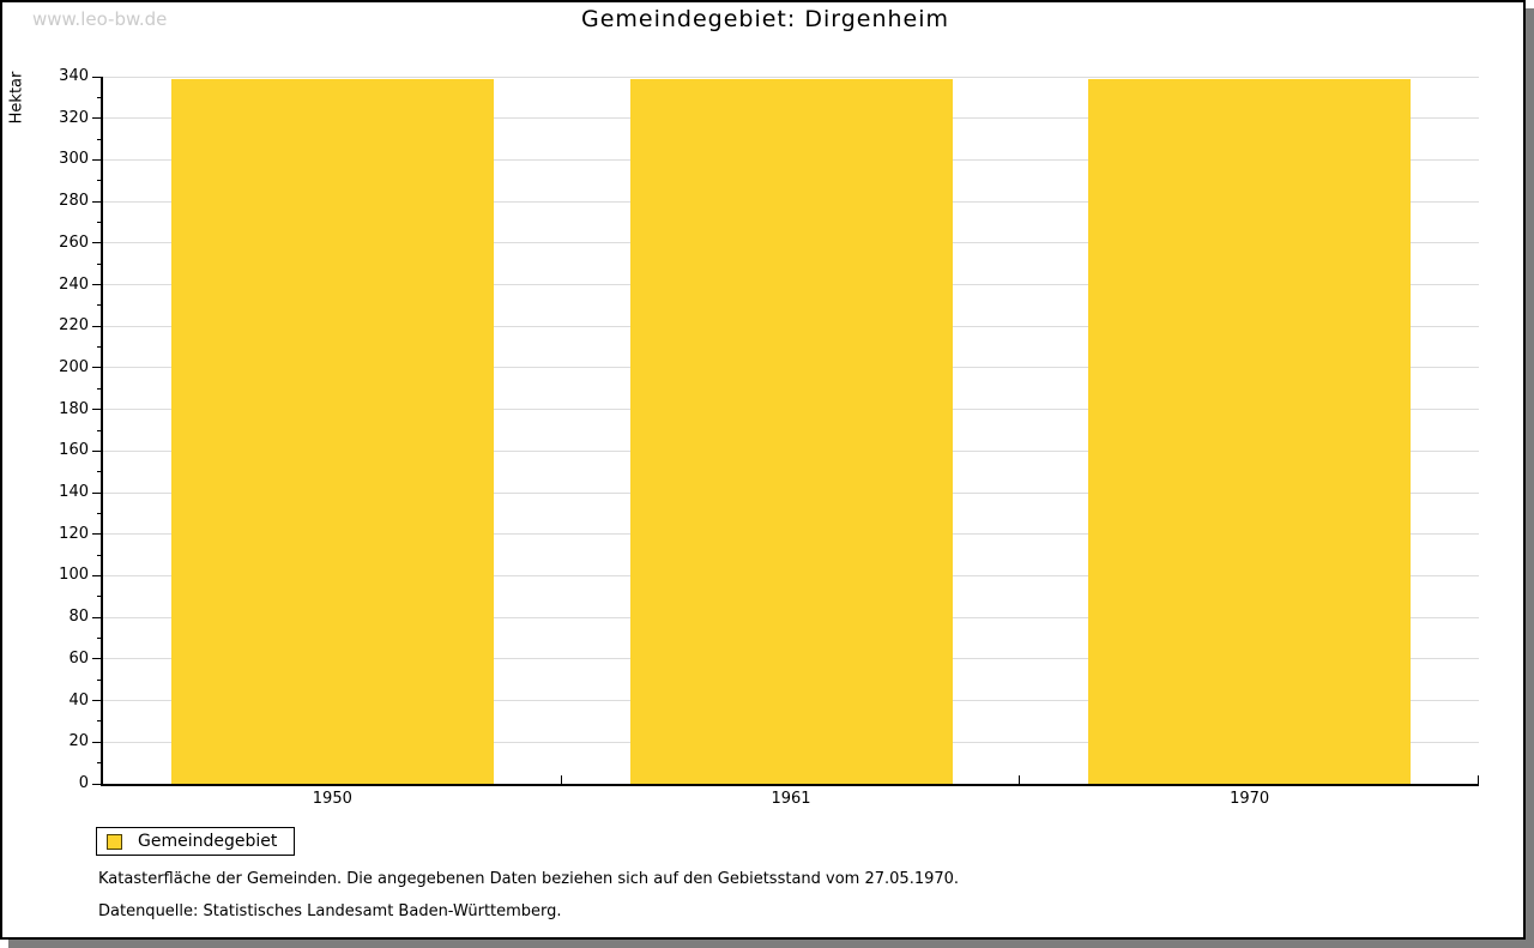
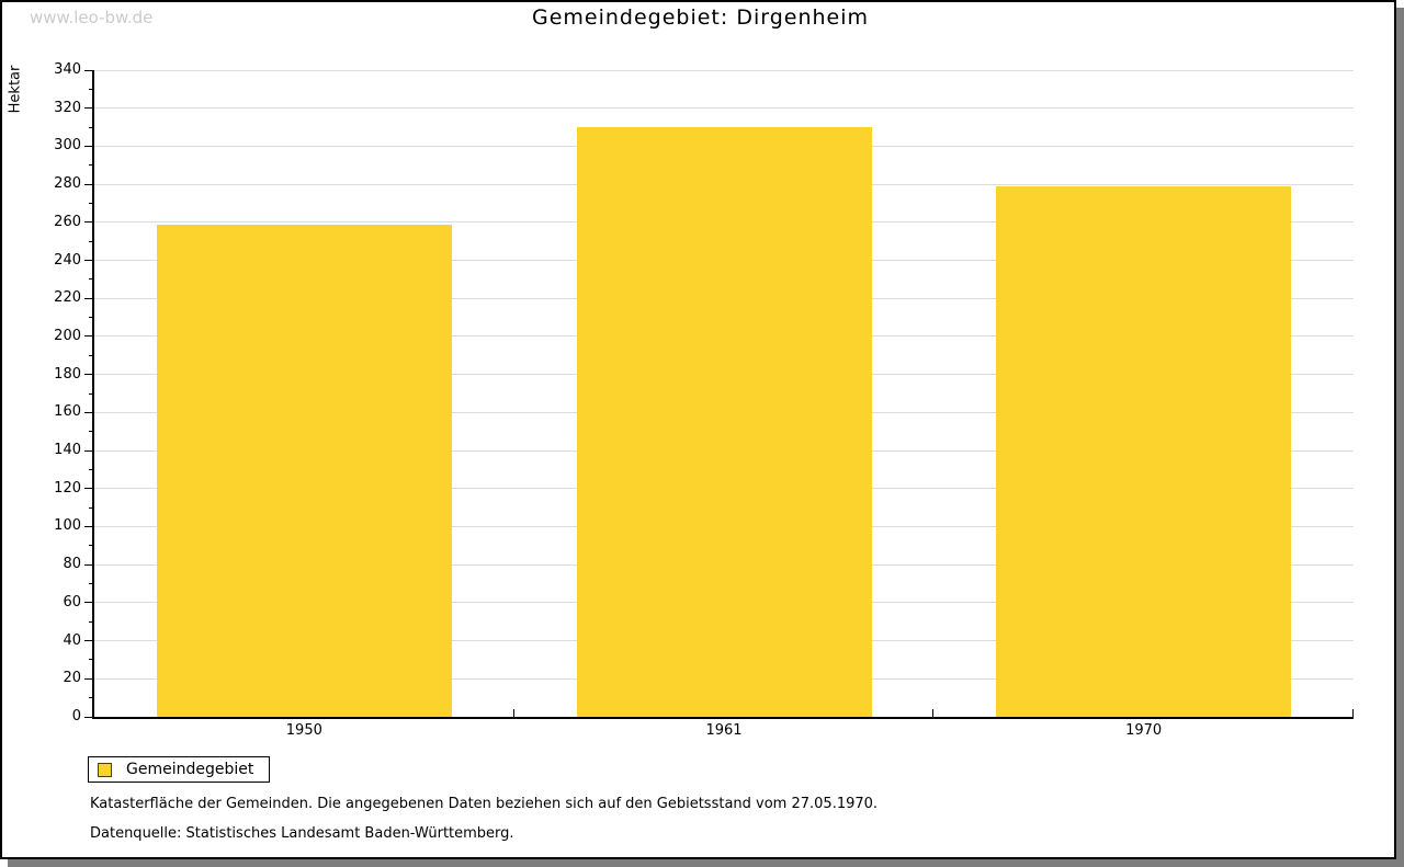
1950: 339 -> 259
1961: 339 -> 310
1970: 339 -> 279
